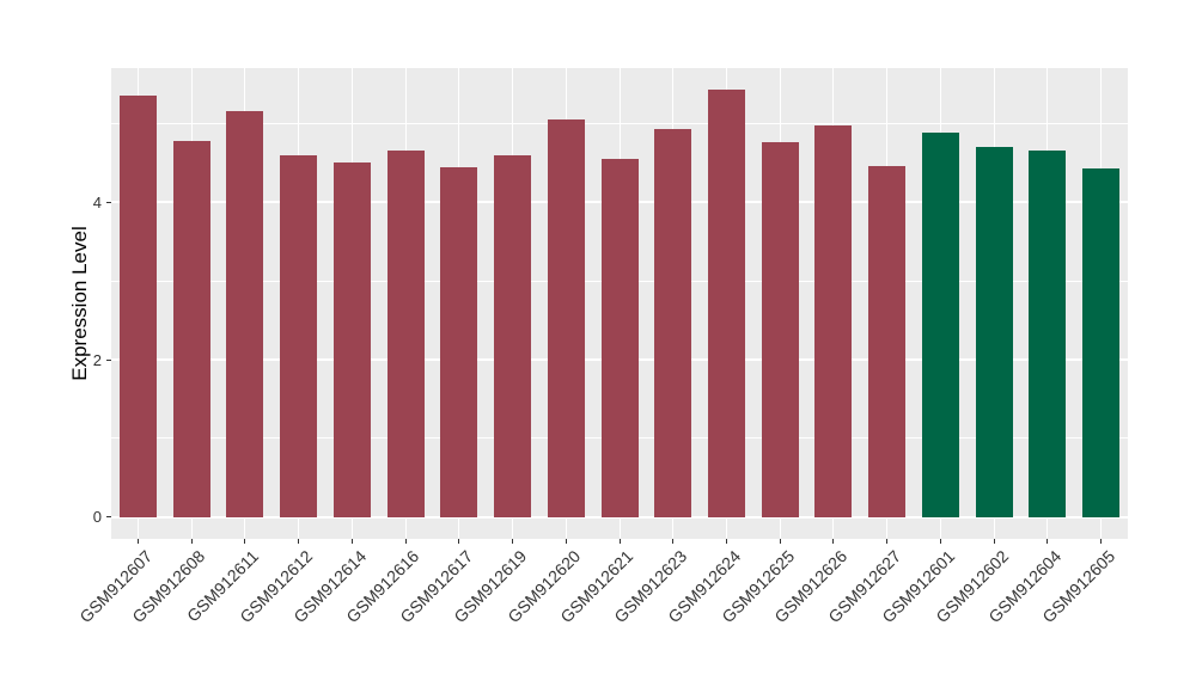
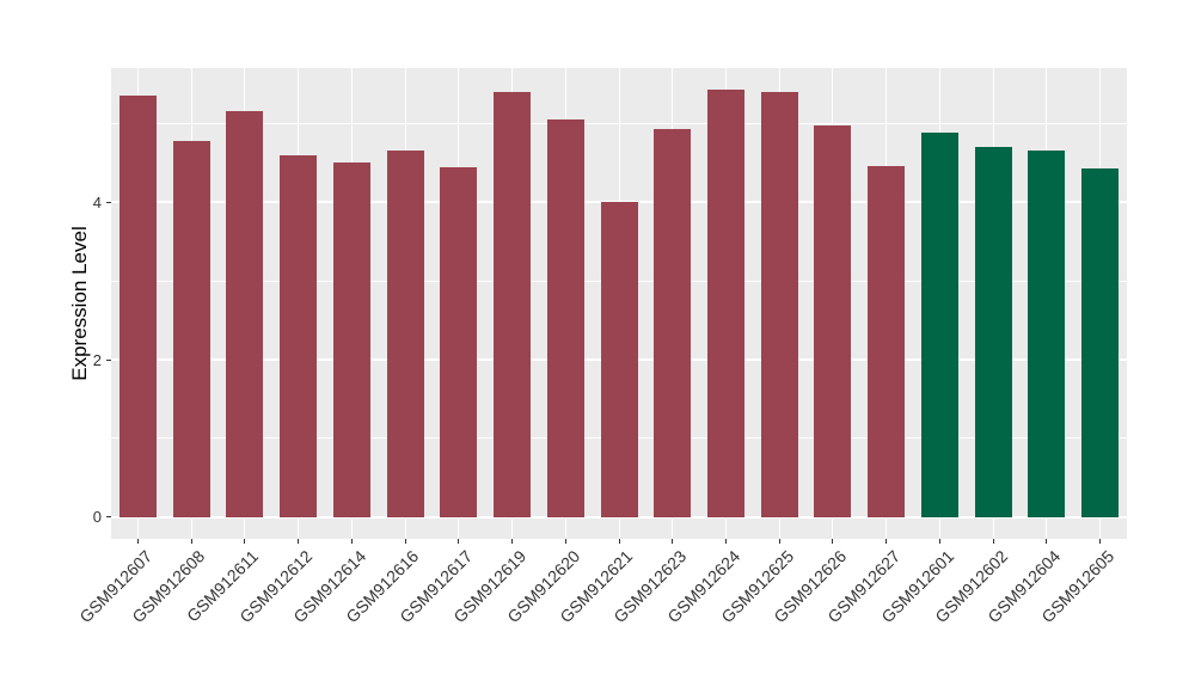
GSM912619: 4.6 -> 5.4
GSM912621: 4.6 -> 4.0
GSM912625: 4.8 -> 5.4
